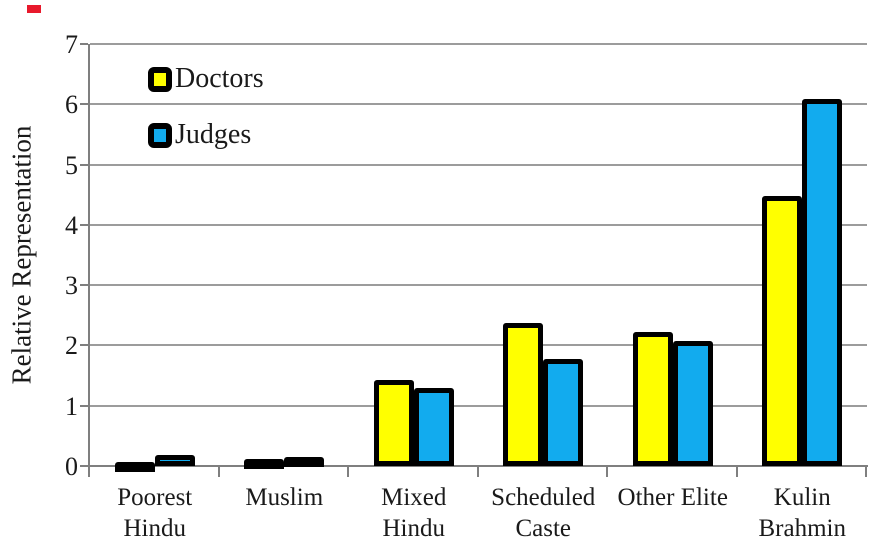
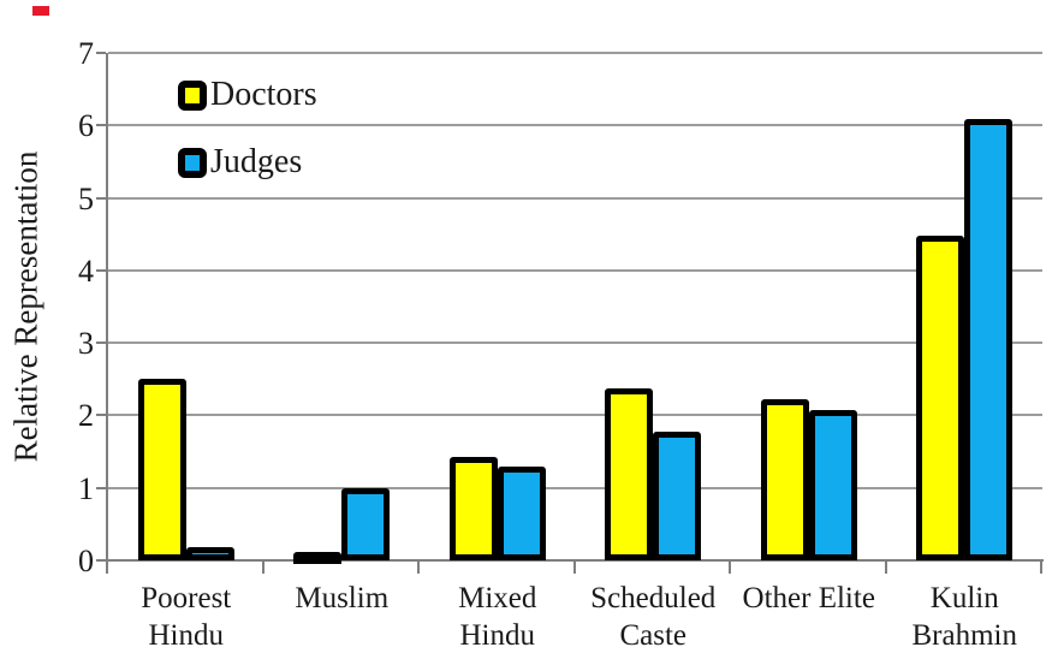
Doctors/Poorest Hindu: 0.1 -> 2.5
Judges/Muslim: 0.1 -> 1.0
